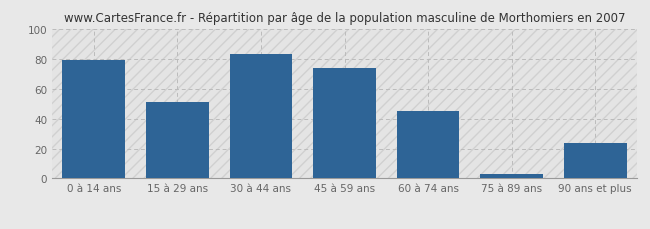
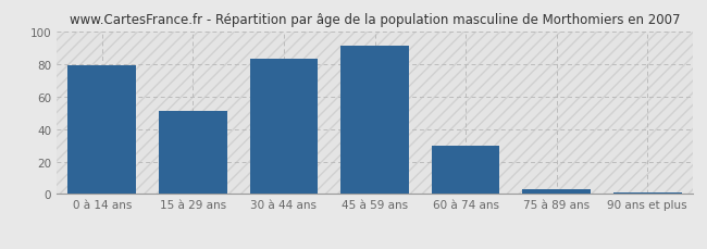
45 à 59 ans: 74 -> 91
60 à 74 ans: 45 -> 30
90 ans et plus: 24 -> 1
